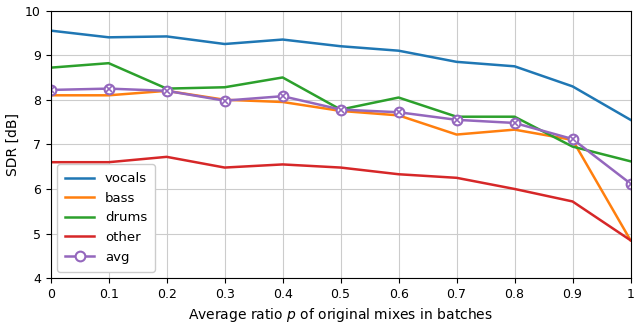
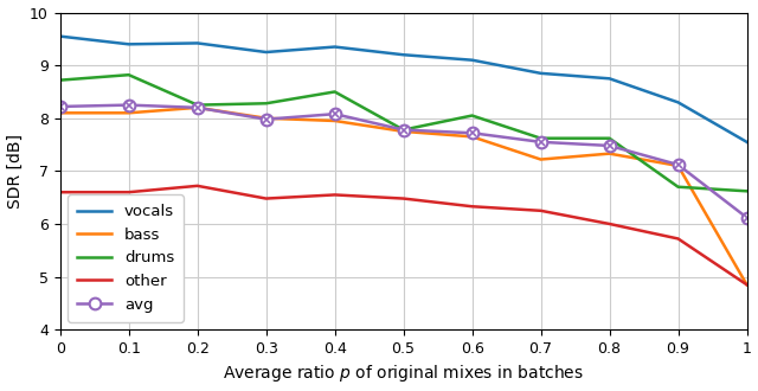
drums/0.9: 6.95 -> 6.70
